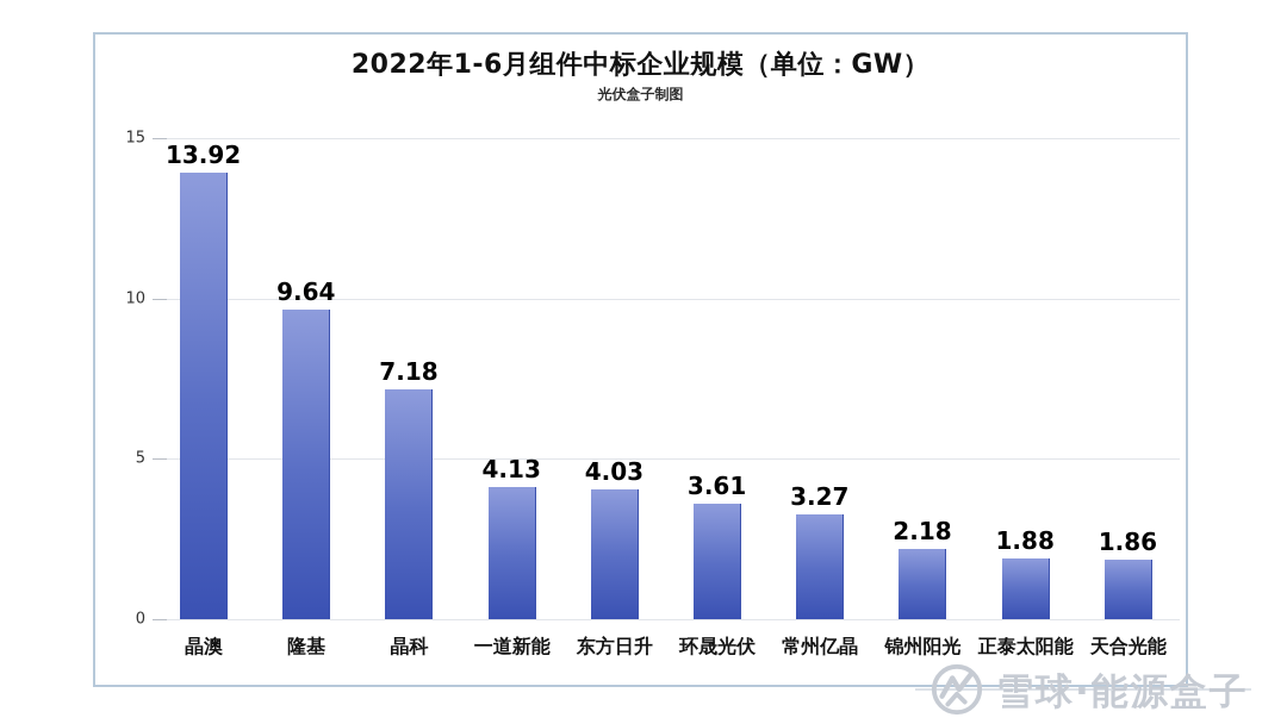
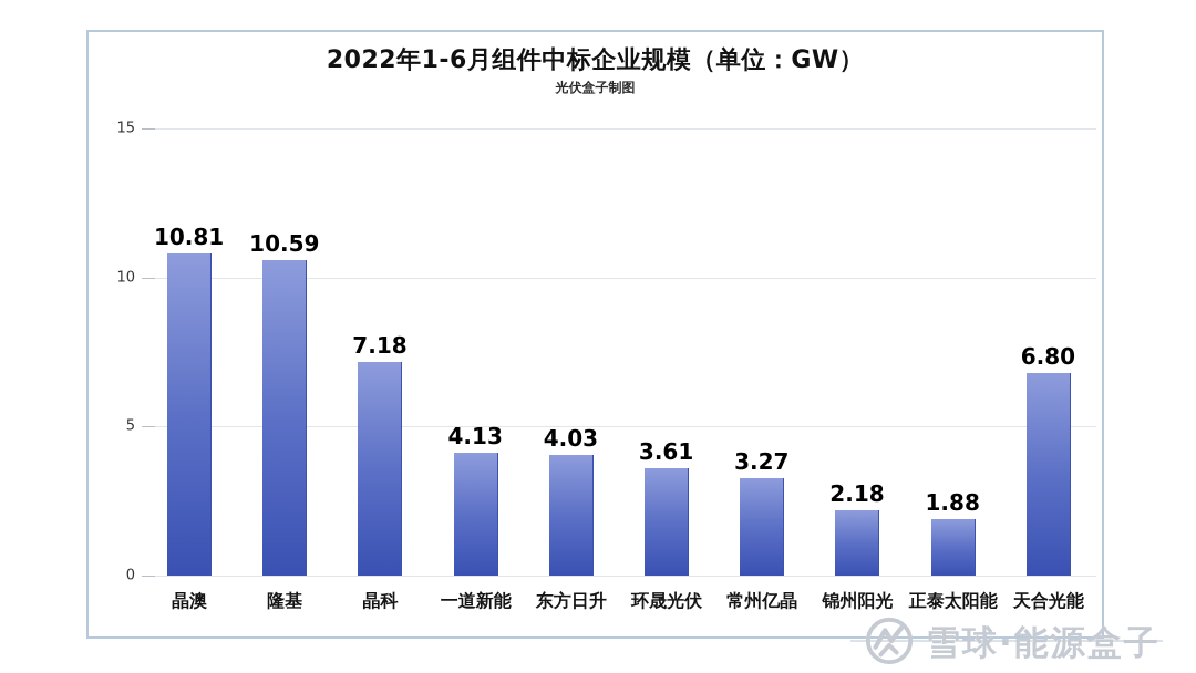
晶澳: 13.92 -> 10.81
隆基: 9.64 -> 10.59
天合光能: 1.86 -> 6.80
